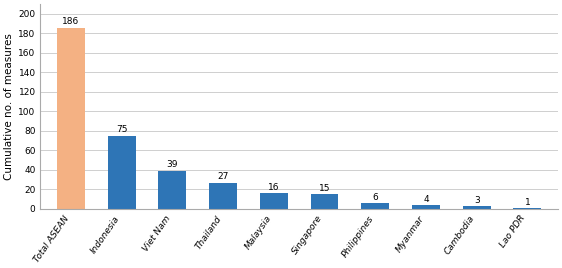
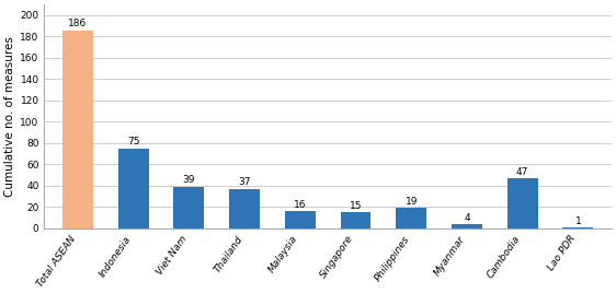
Thailand: 27 -> 37
Philippines: 6 -> 19
Cambodia: 3 -> 47
